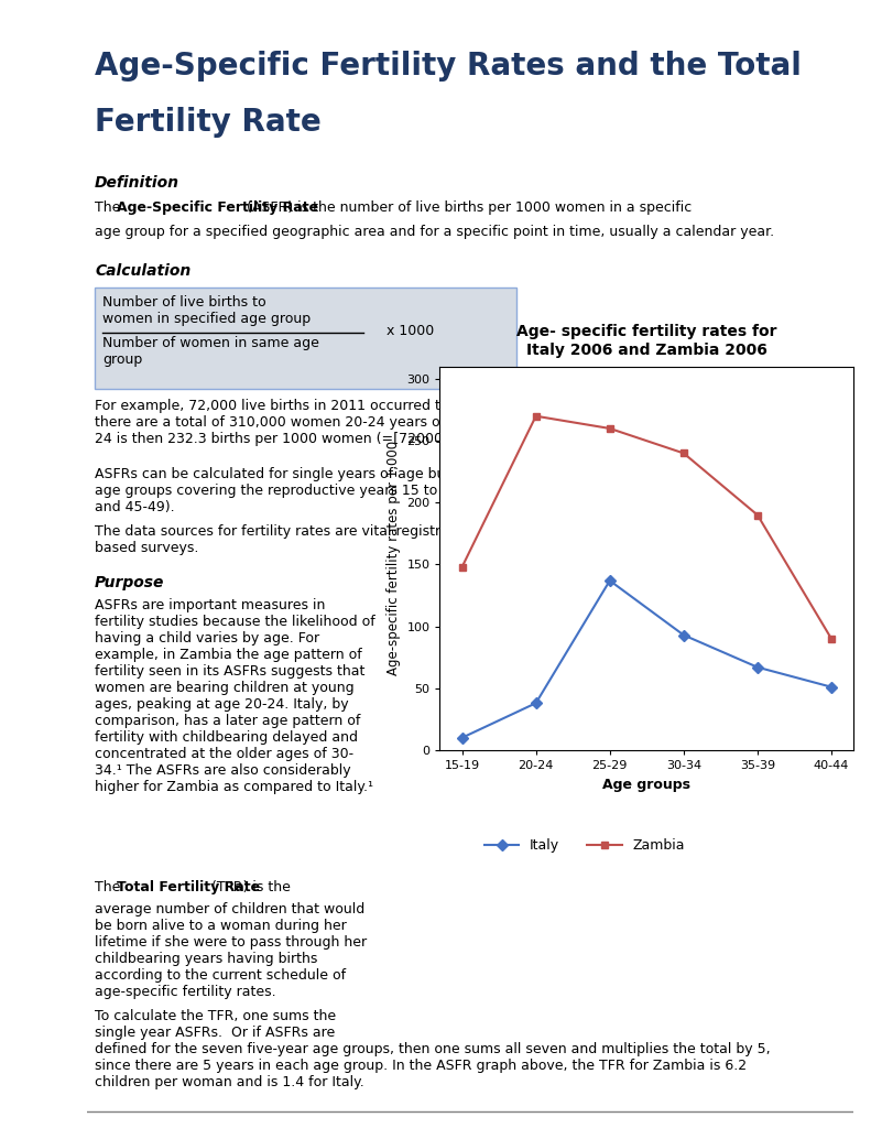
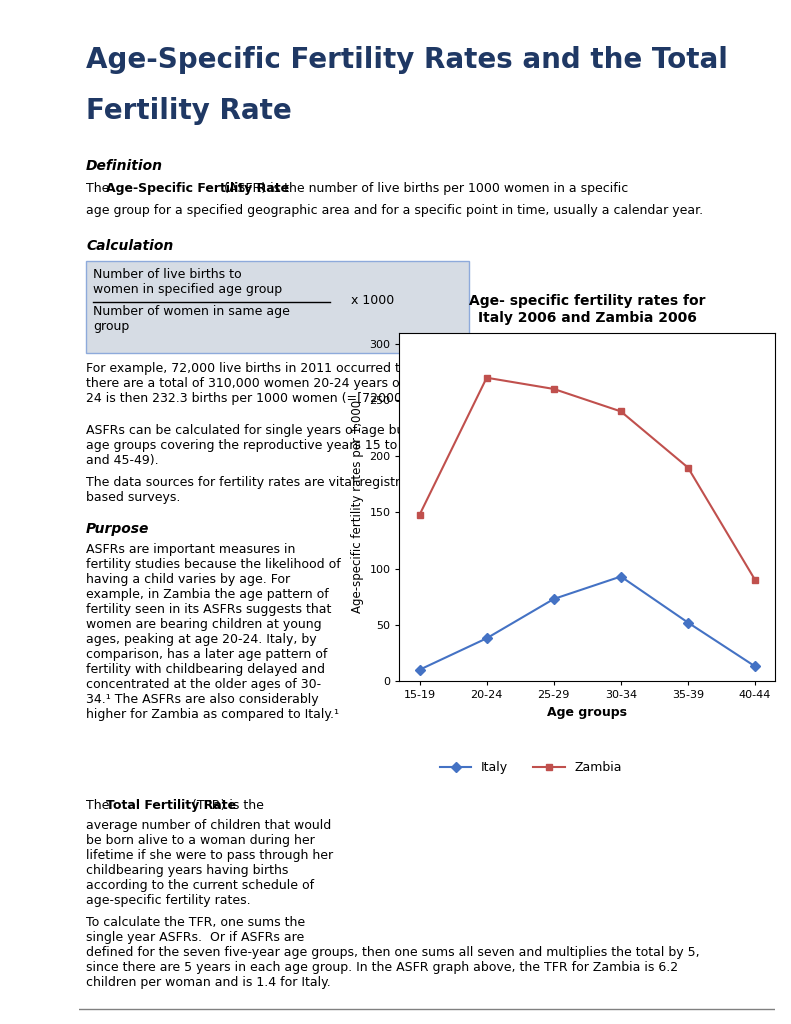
Italy/25-29: 137 -> 73
Italy/35-39: 67 -> 52
Italy/40-44: 51 -> 13
